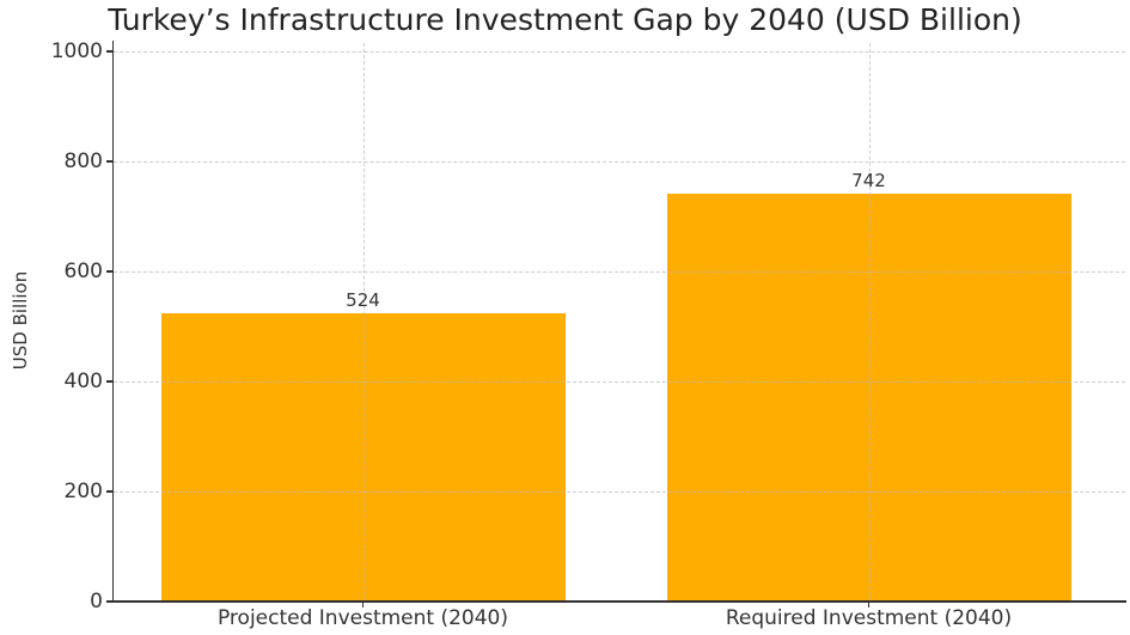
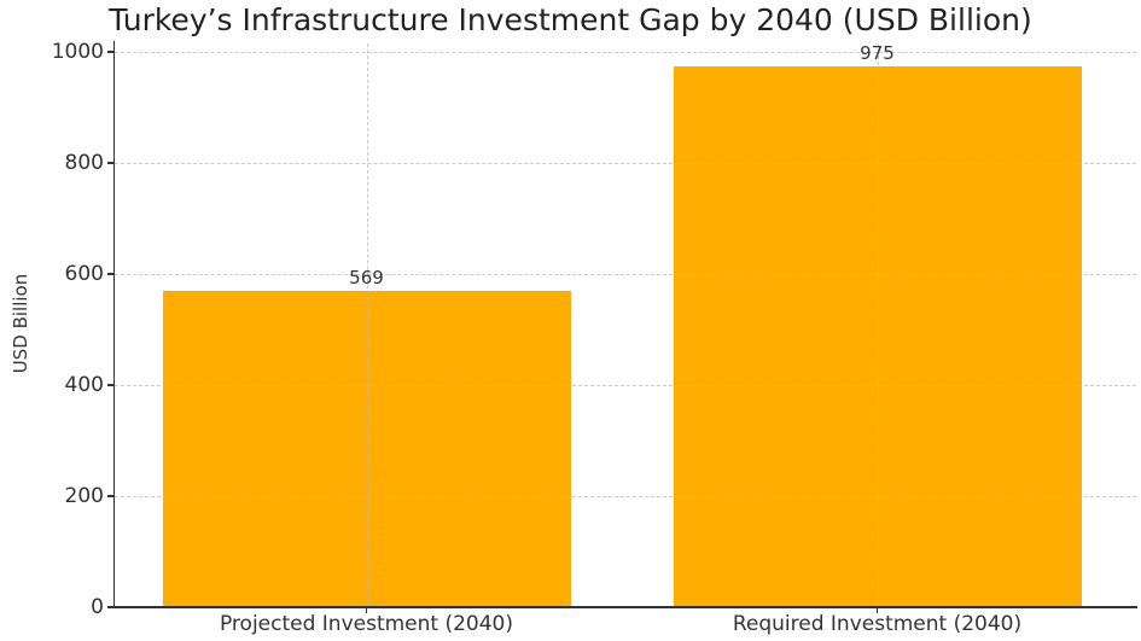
Projected Investment (2040): 524 -> 569
Required Investment (2040): 742 -> 975
